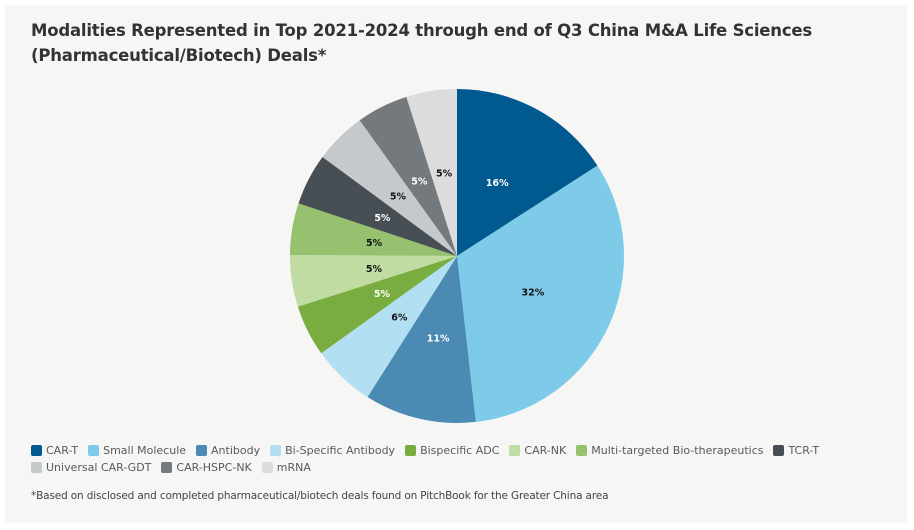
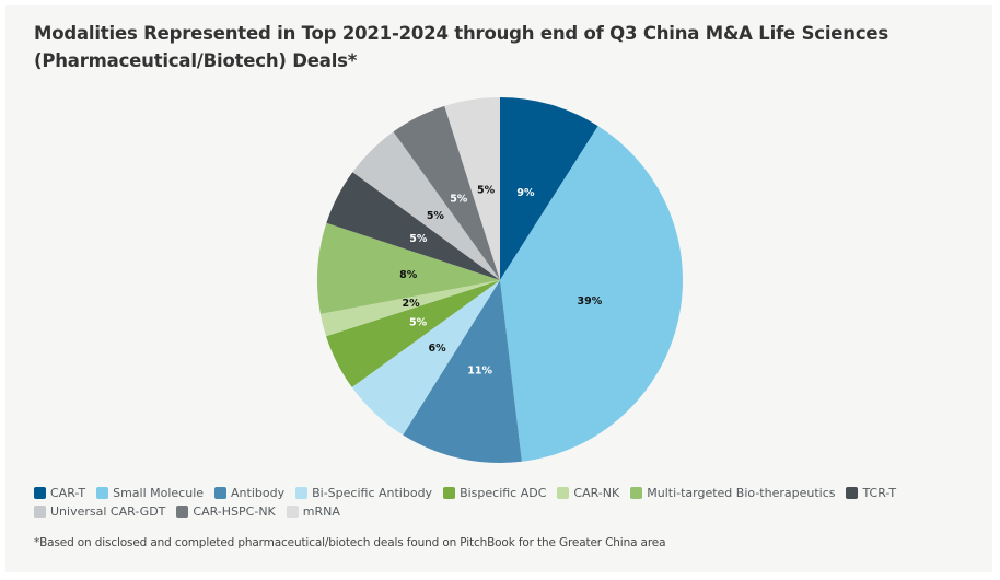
CAR-T: 16% -> 9%
Small Molecule: 32% -> 39%
CAR-NK: 5% -> 2%
Multi-targeted Bio-therapeutics: 5% -> 8%
